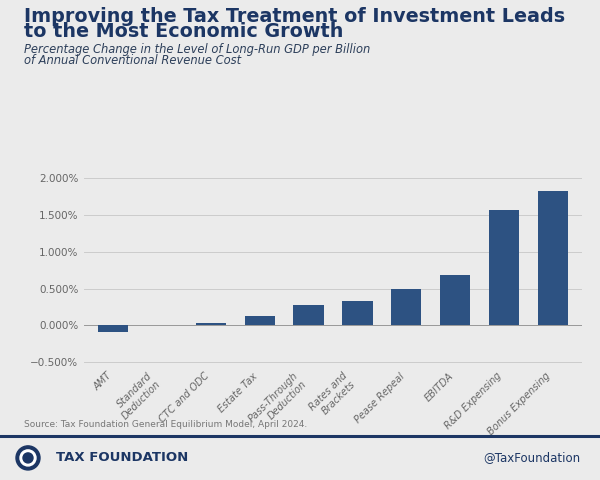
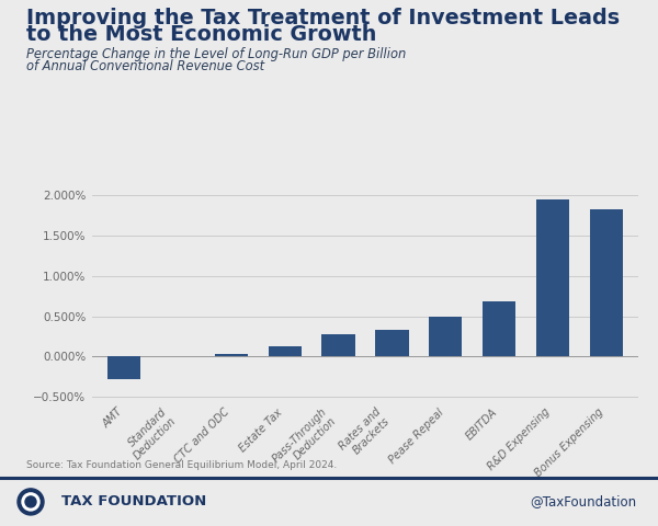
AMT: -0.08% -> -0.28%
R&D Expensing: 1.57% -> 1.94%
